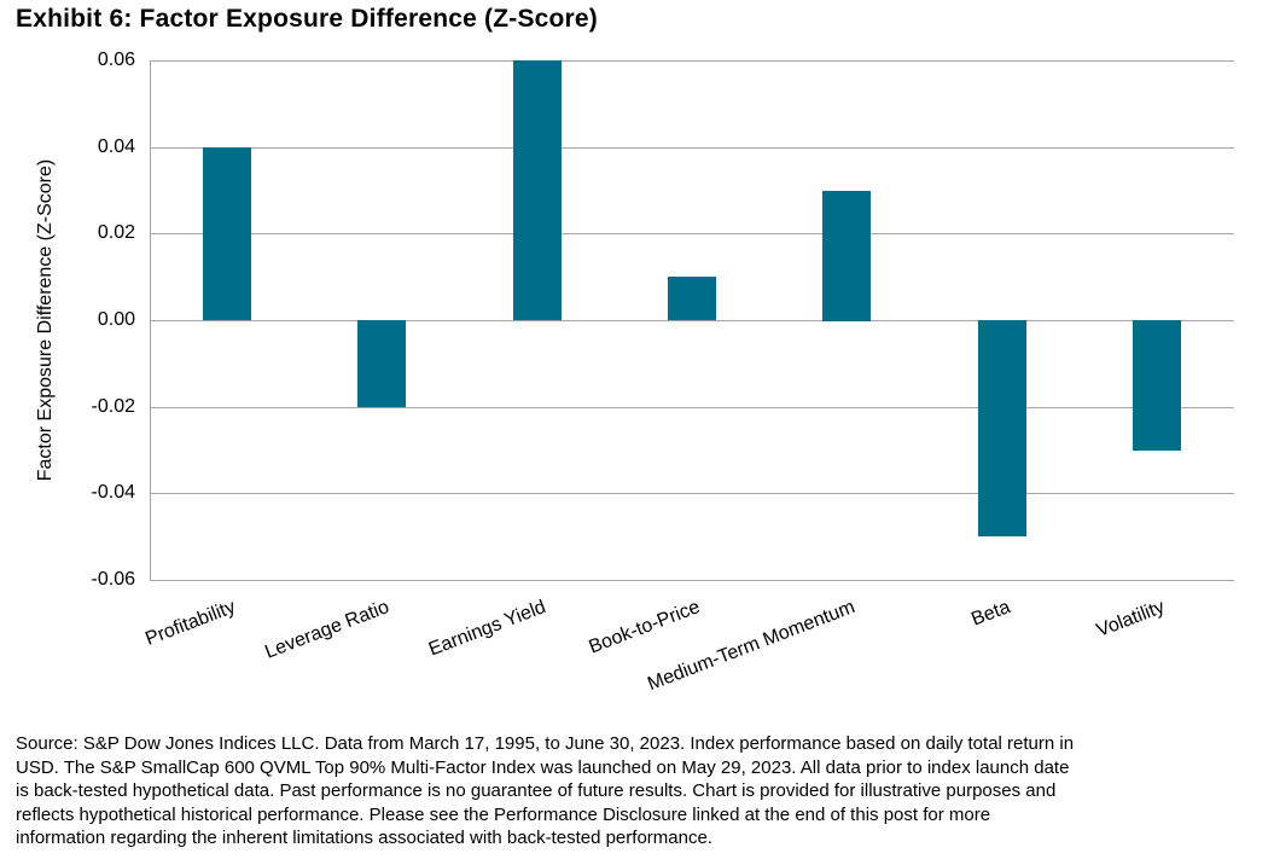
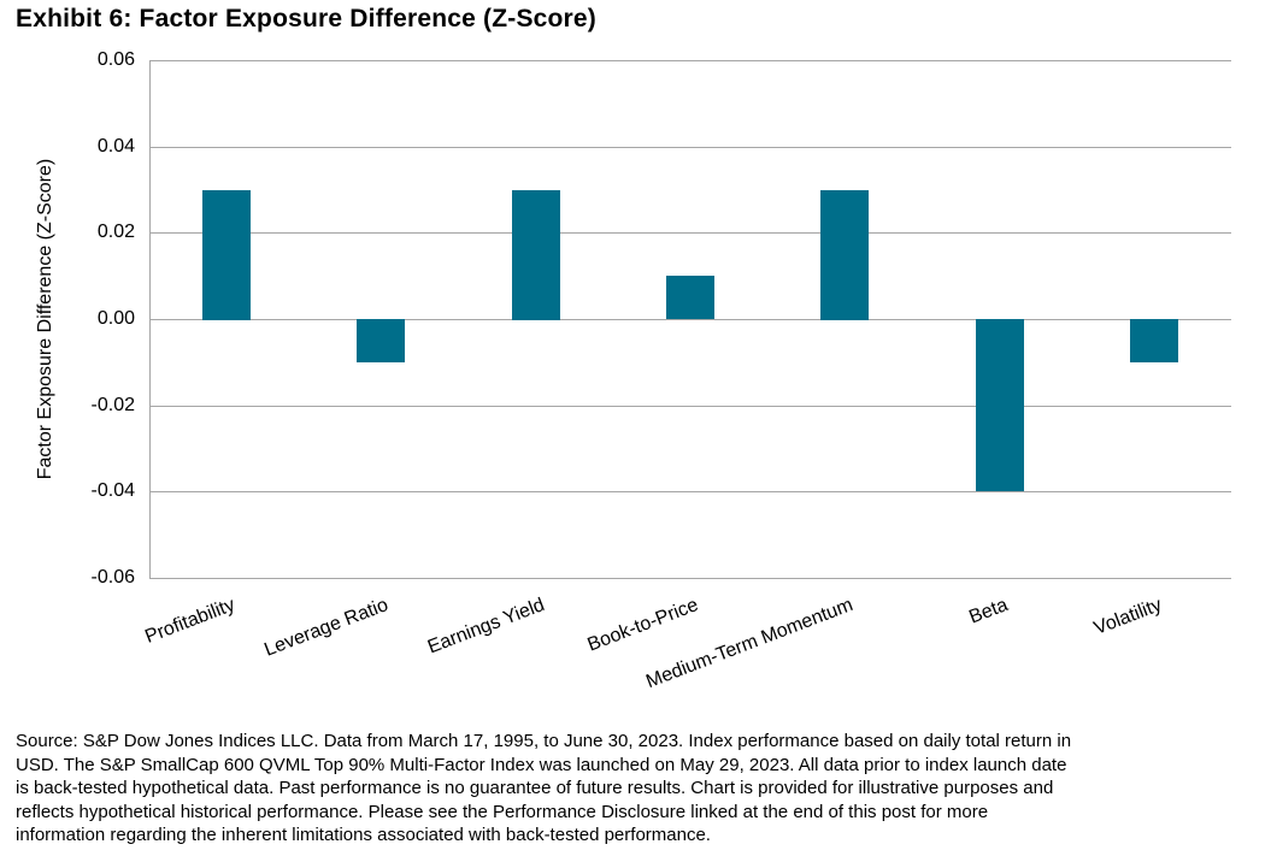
Profitability: 0.04 -> 0.03
Leverage Ratio: -0.02 -> -0.01
Earnings Yield: 0.06 -> 0.03
Beta: -0.05 -> -0.04
Volatility: -0.03 -> -0.01
